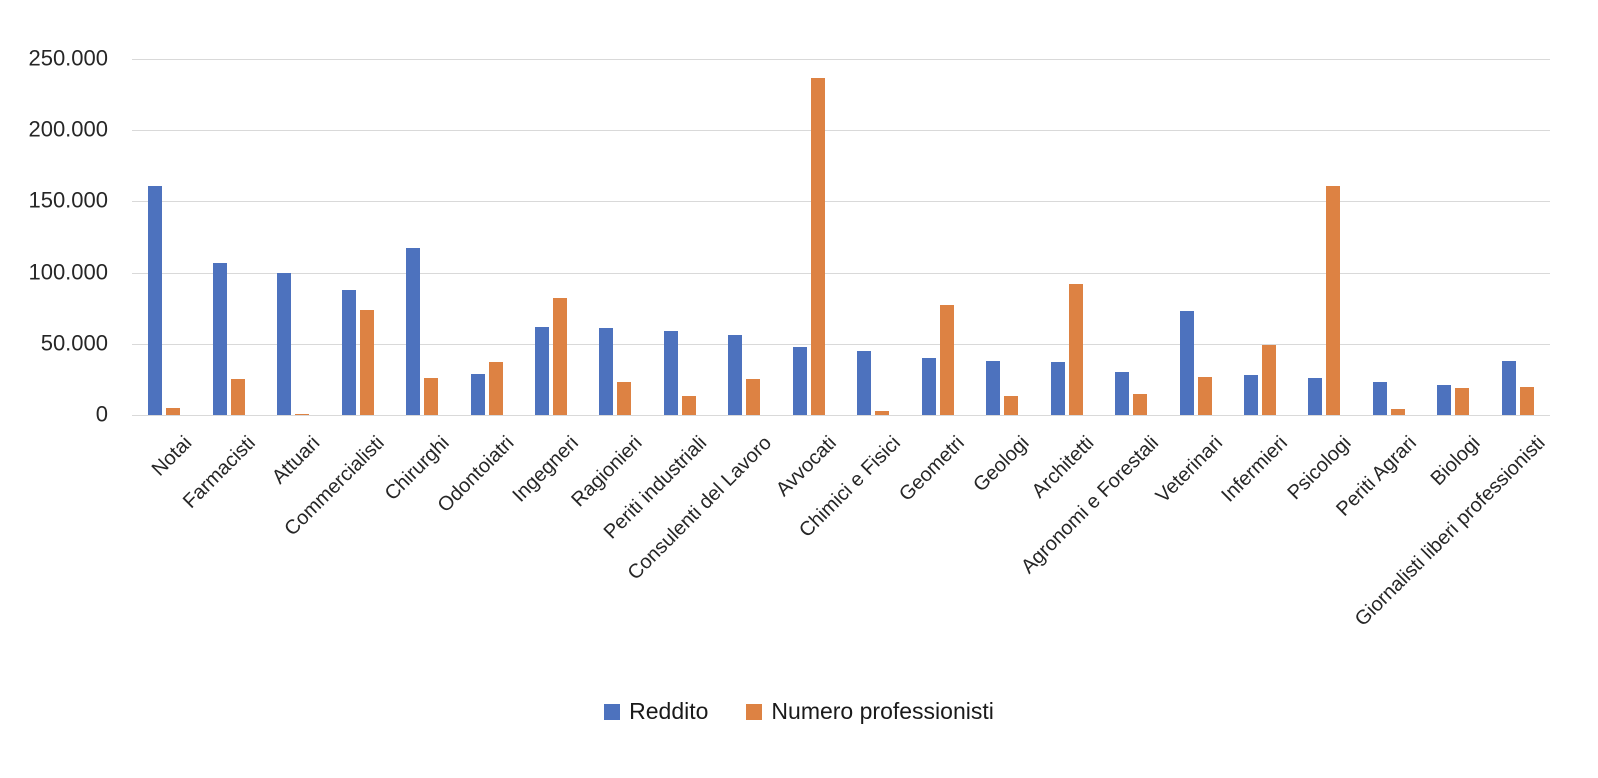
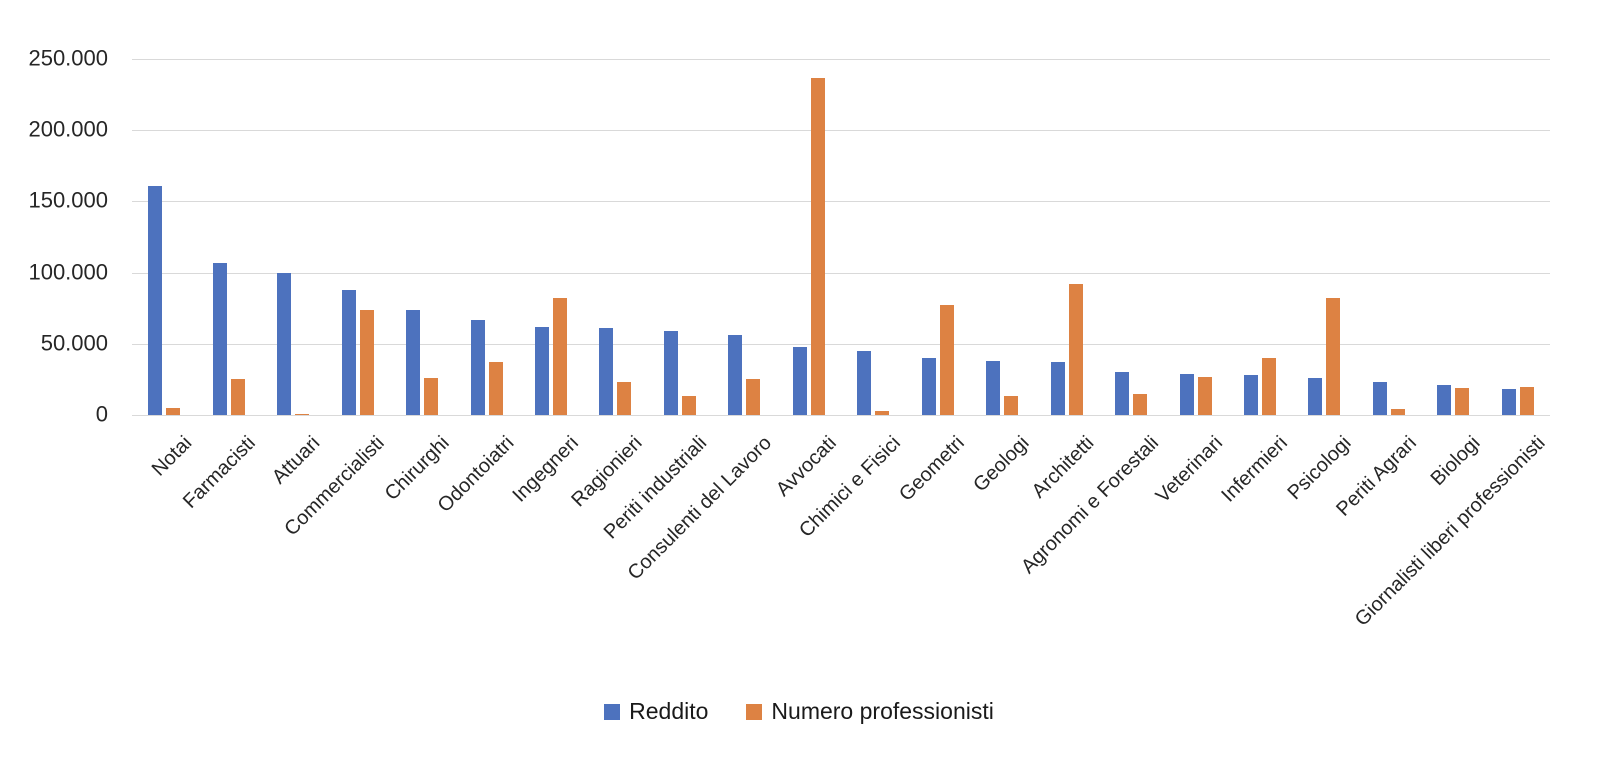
Reddito/Chirurghi: 117000 -> 74000
Reddito/Odontoiatri: 29000 -> 67000
Reddito/Veterinari: 73000 -> 29000
Numero professionisti/Infermieri: 49000 -> 40000
Numero professionisti/Psicologi: 161000 -> 82000
Reddito/Giornalisti liberi professionisti: 38000 -> 18000
